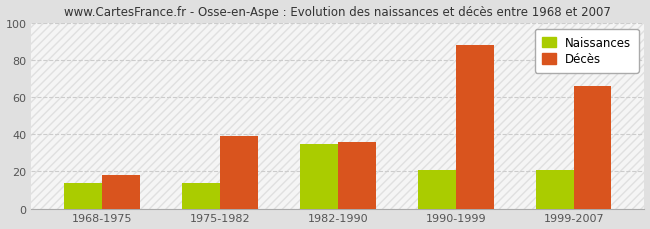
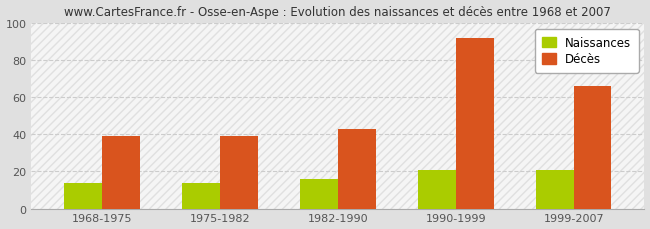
Décès/1968-1975: 18 -> 39
Naissances/1982-1990: 35 -> 16
Décès/1982-1990: 36 -> 43
Décès/1990-1999: 88 -> 92
